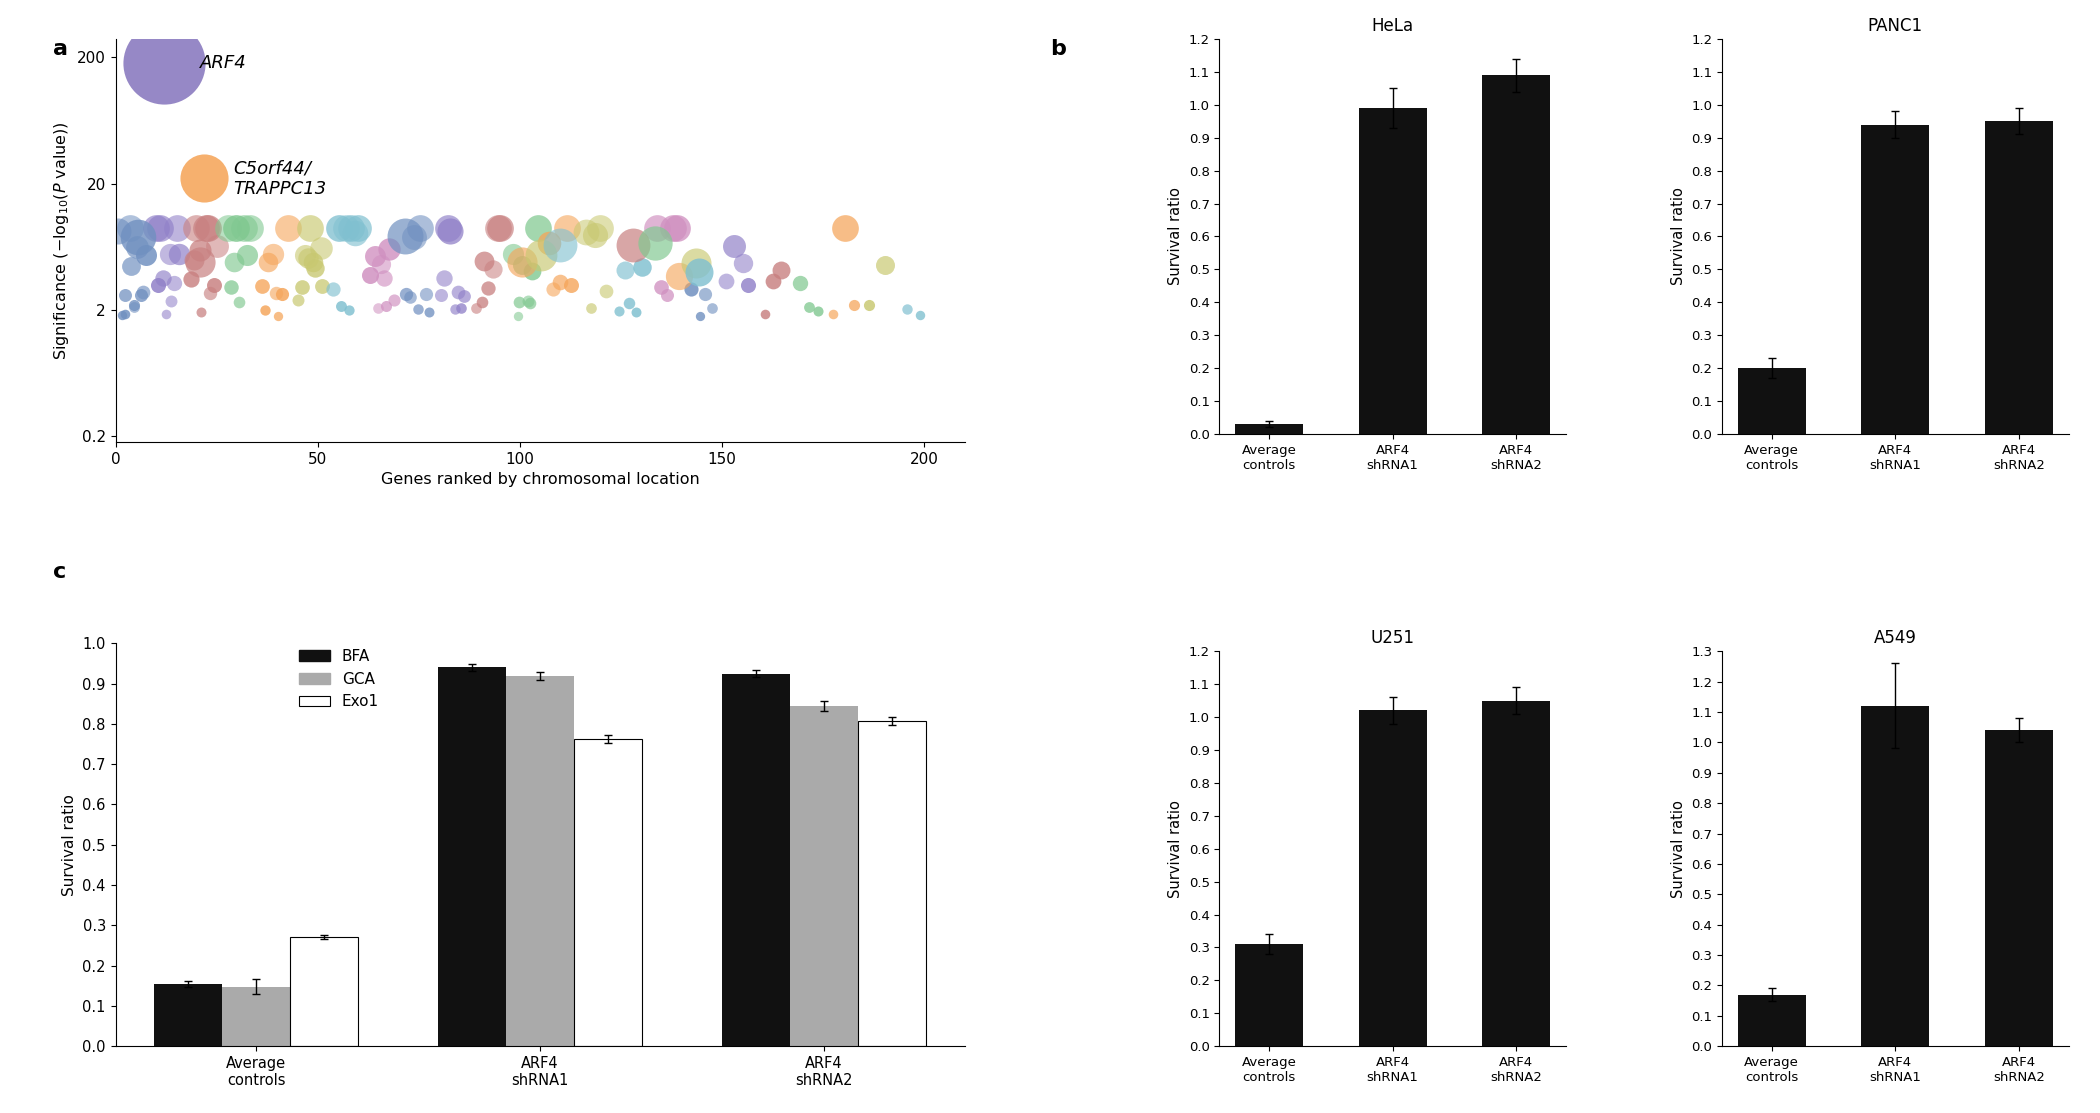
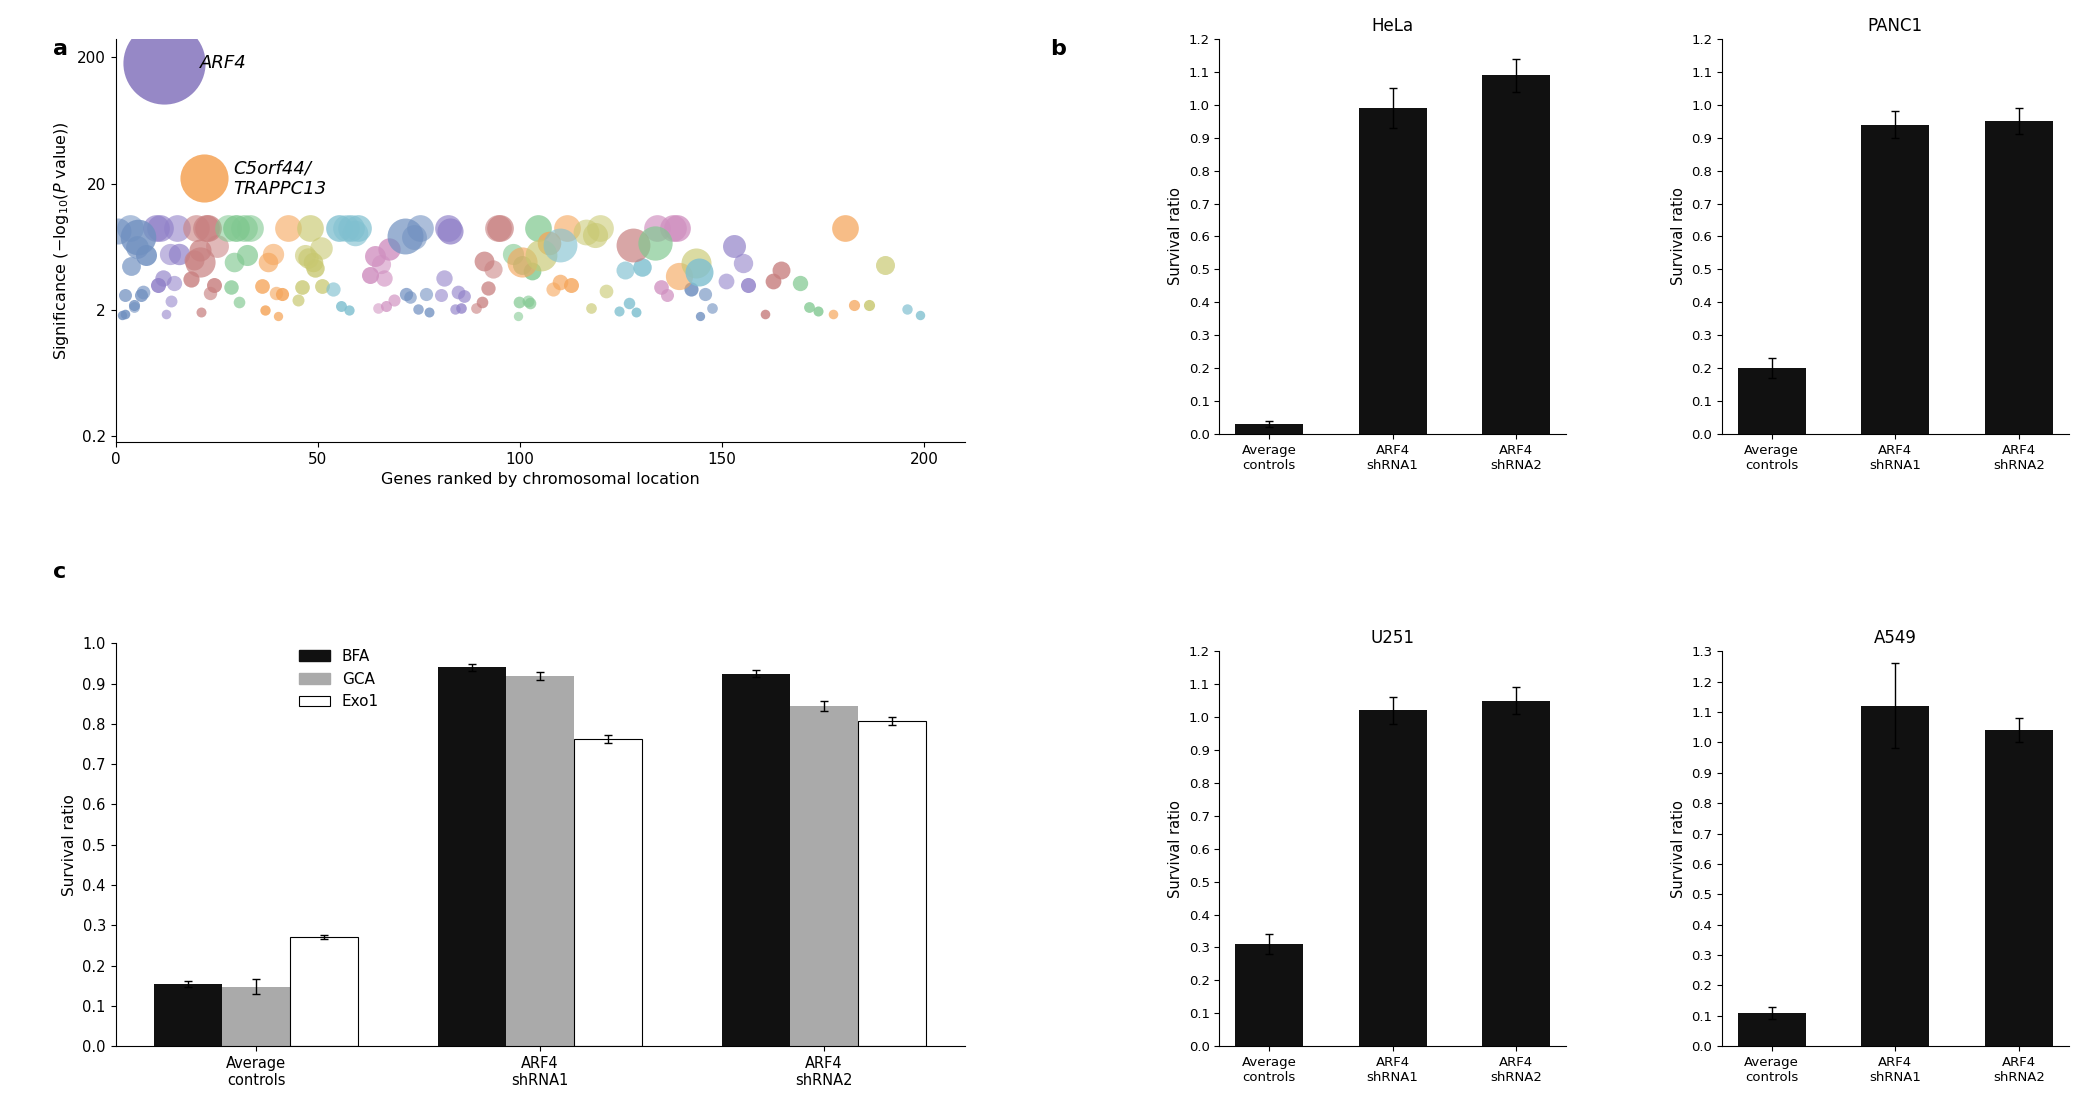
A549/Average controls: 0.17 -> 0.11
